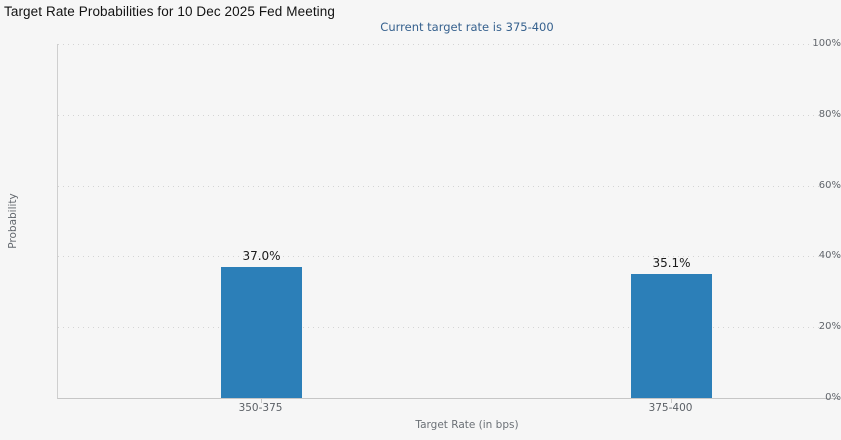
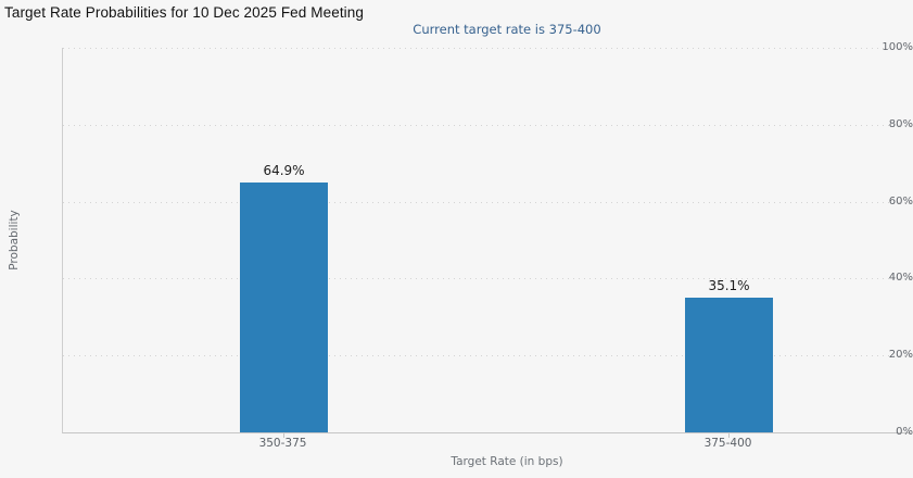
350-375: 37.0% -> 64.9%
